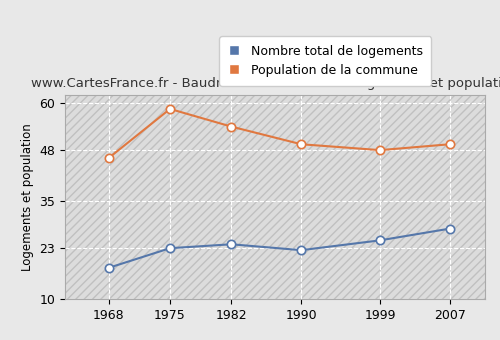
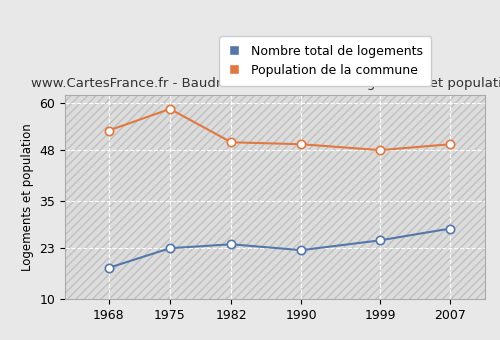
Population de la commune/1968: 46.0 -> 53.0
Population de la commune/1982: 54.0 -> 50.0
